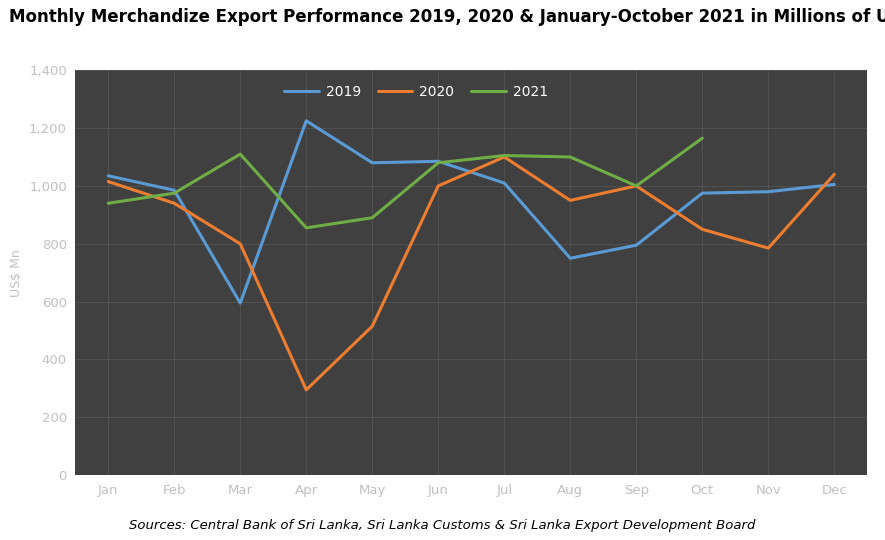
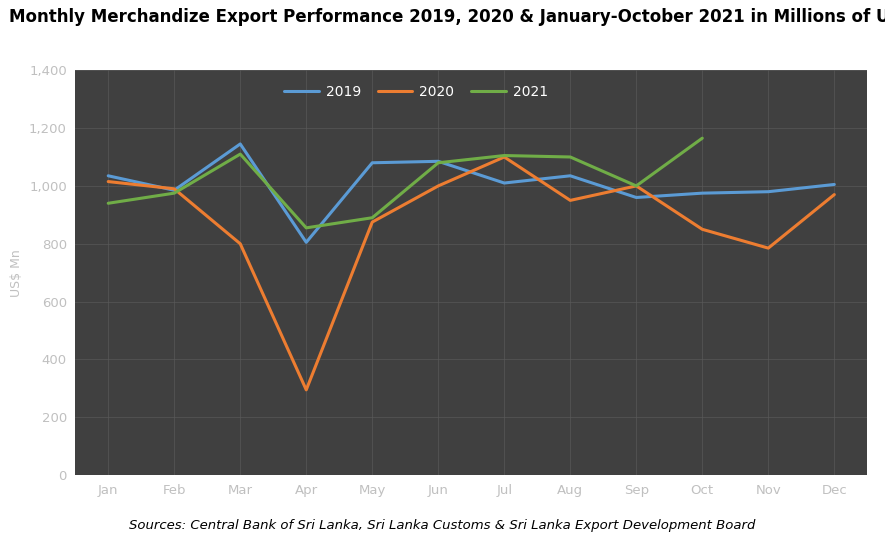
2020/Feb: 940 -> 990
2019/Mar: 595 -> 1,145
2019/Apr: 1,225 -> 805
2020/May: 515 -> 875
2019/Aug: 750 -> 1,035
2019/Sep: 795 -> 960
2020/Dec: 1,040 -> 970
